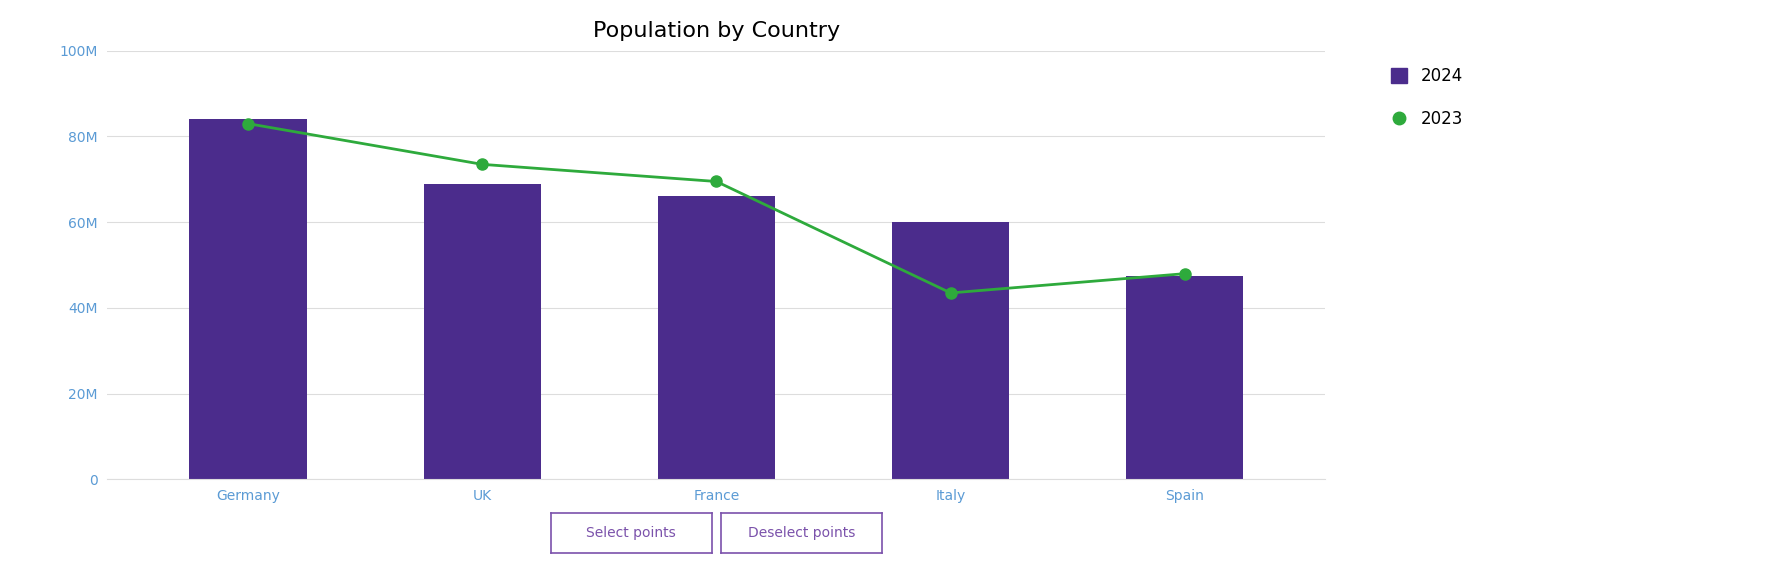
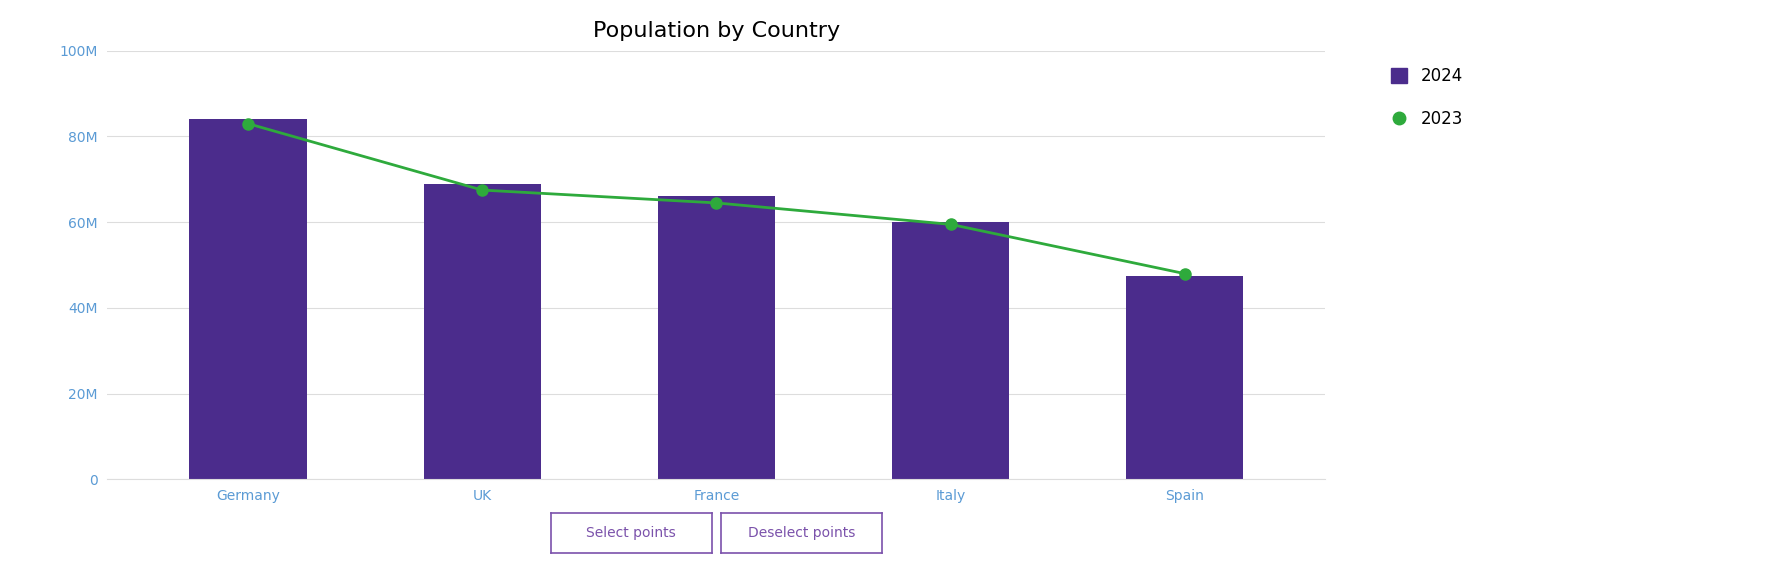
2023/UK: 73.5M -> 67.5M
2023/France: 69.5M -> 64.5M
2023/Italy: 43.5M -> 59.5M
